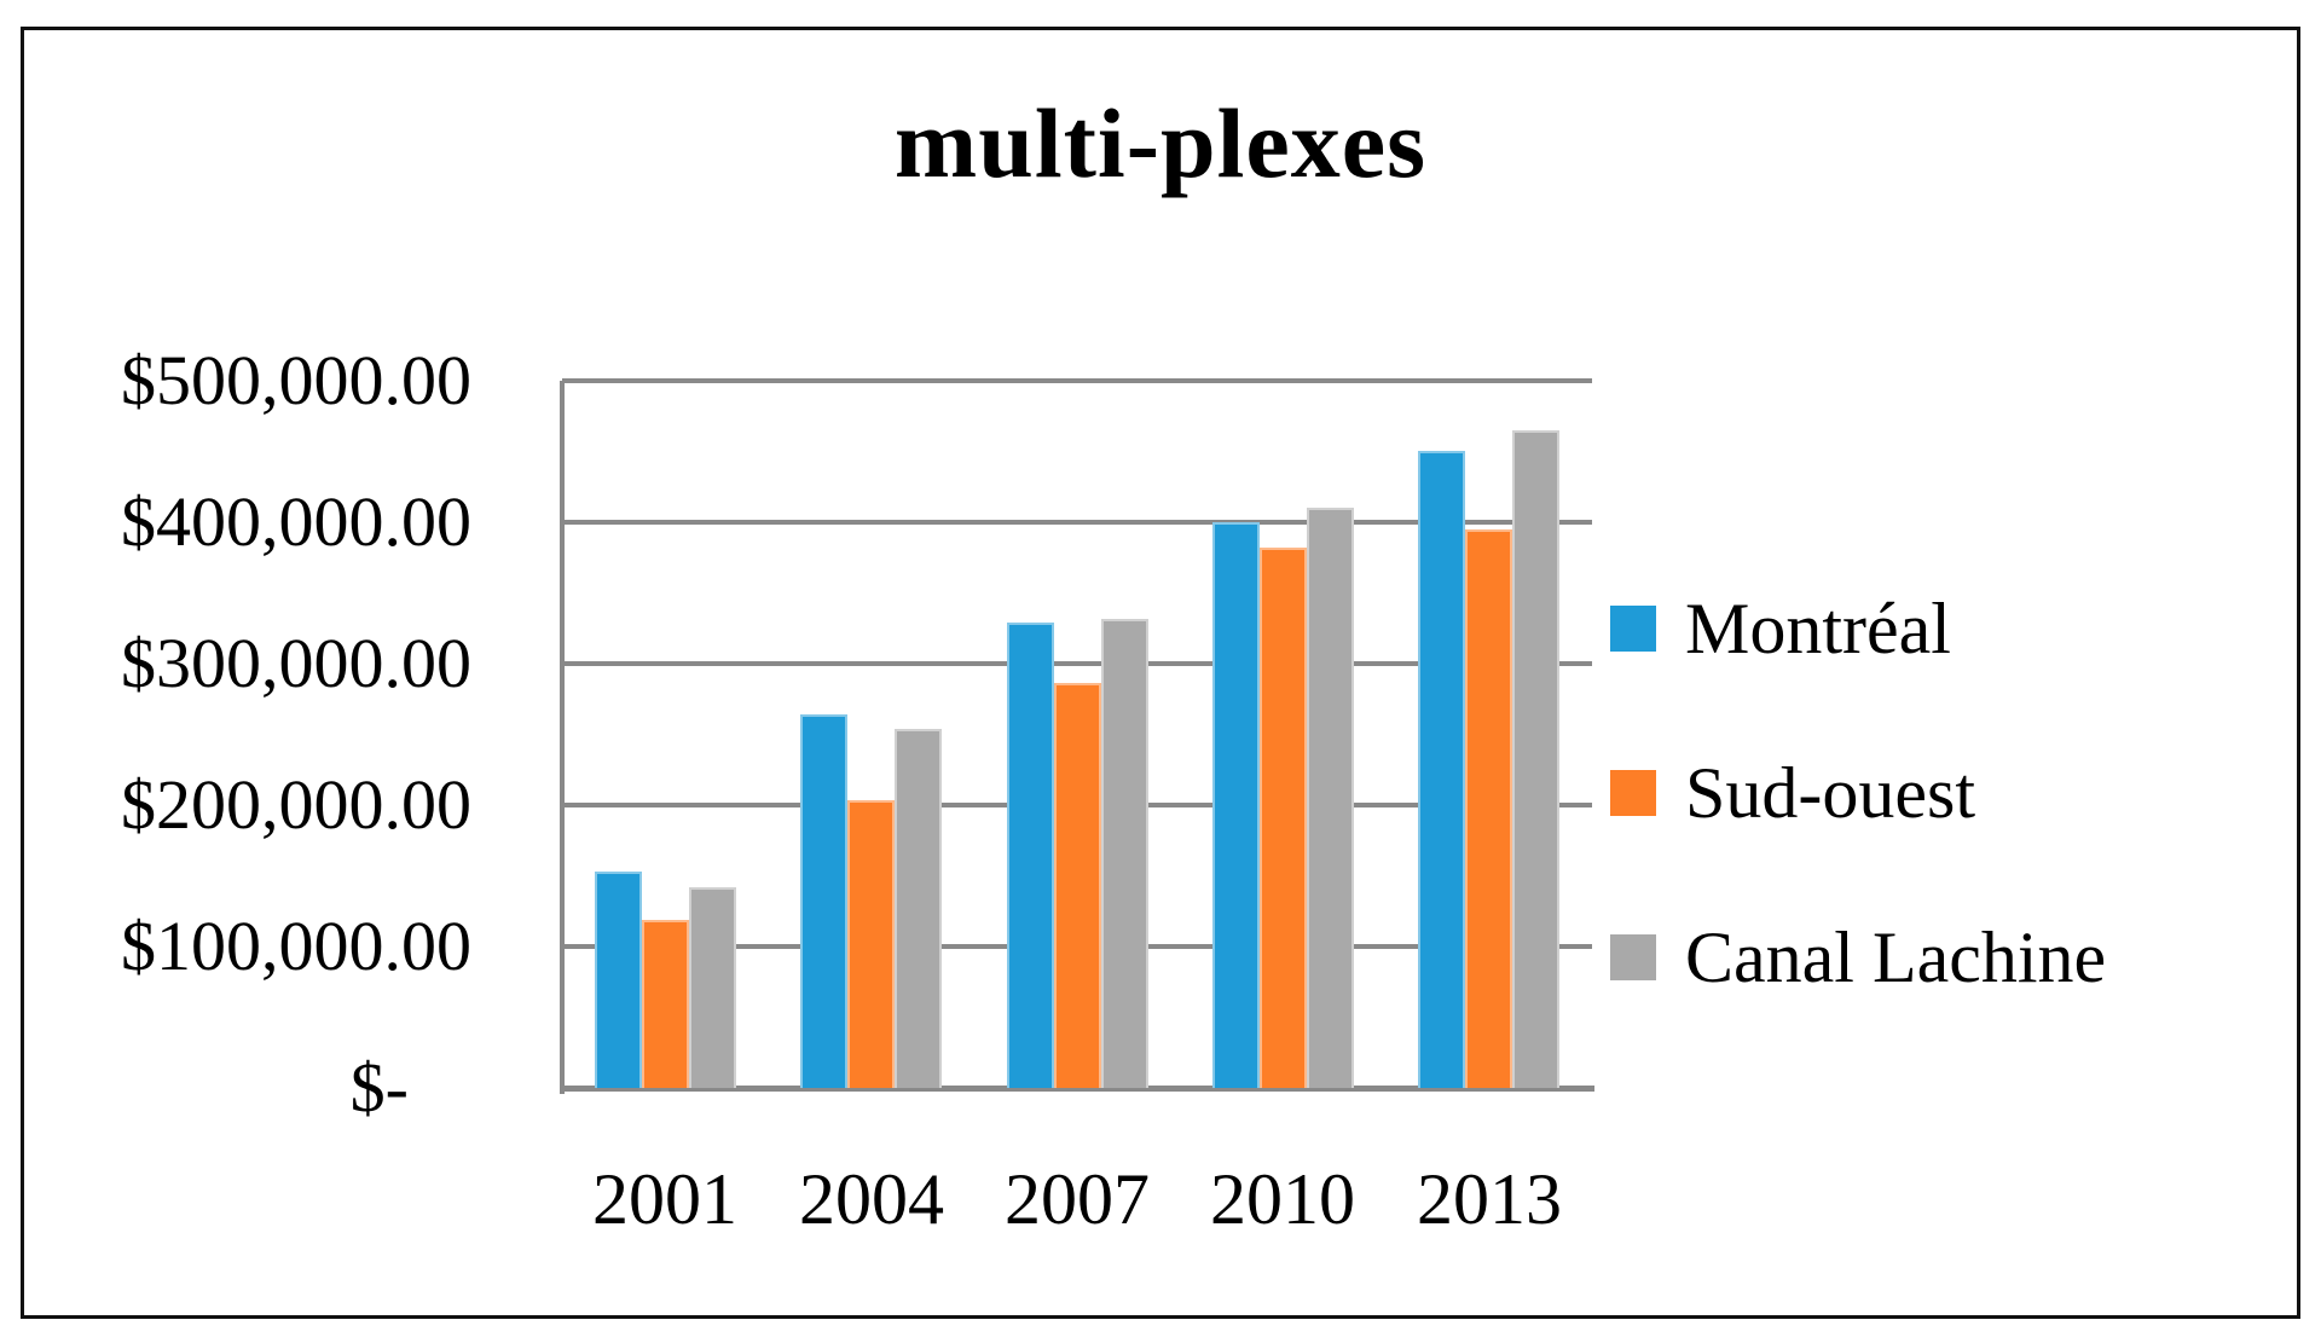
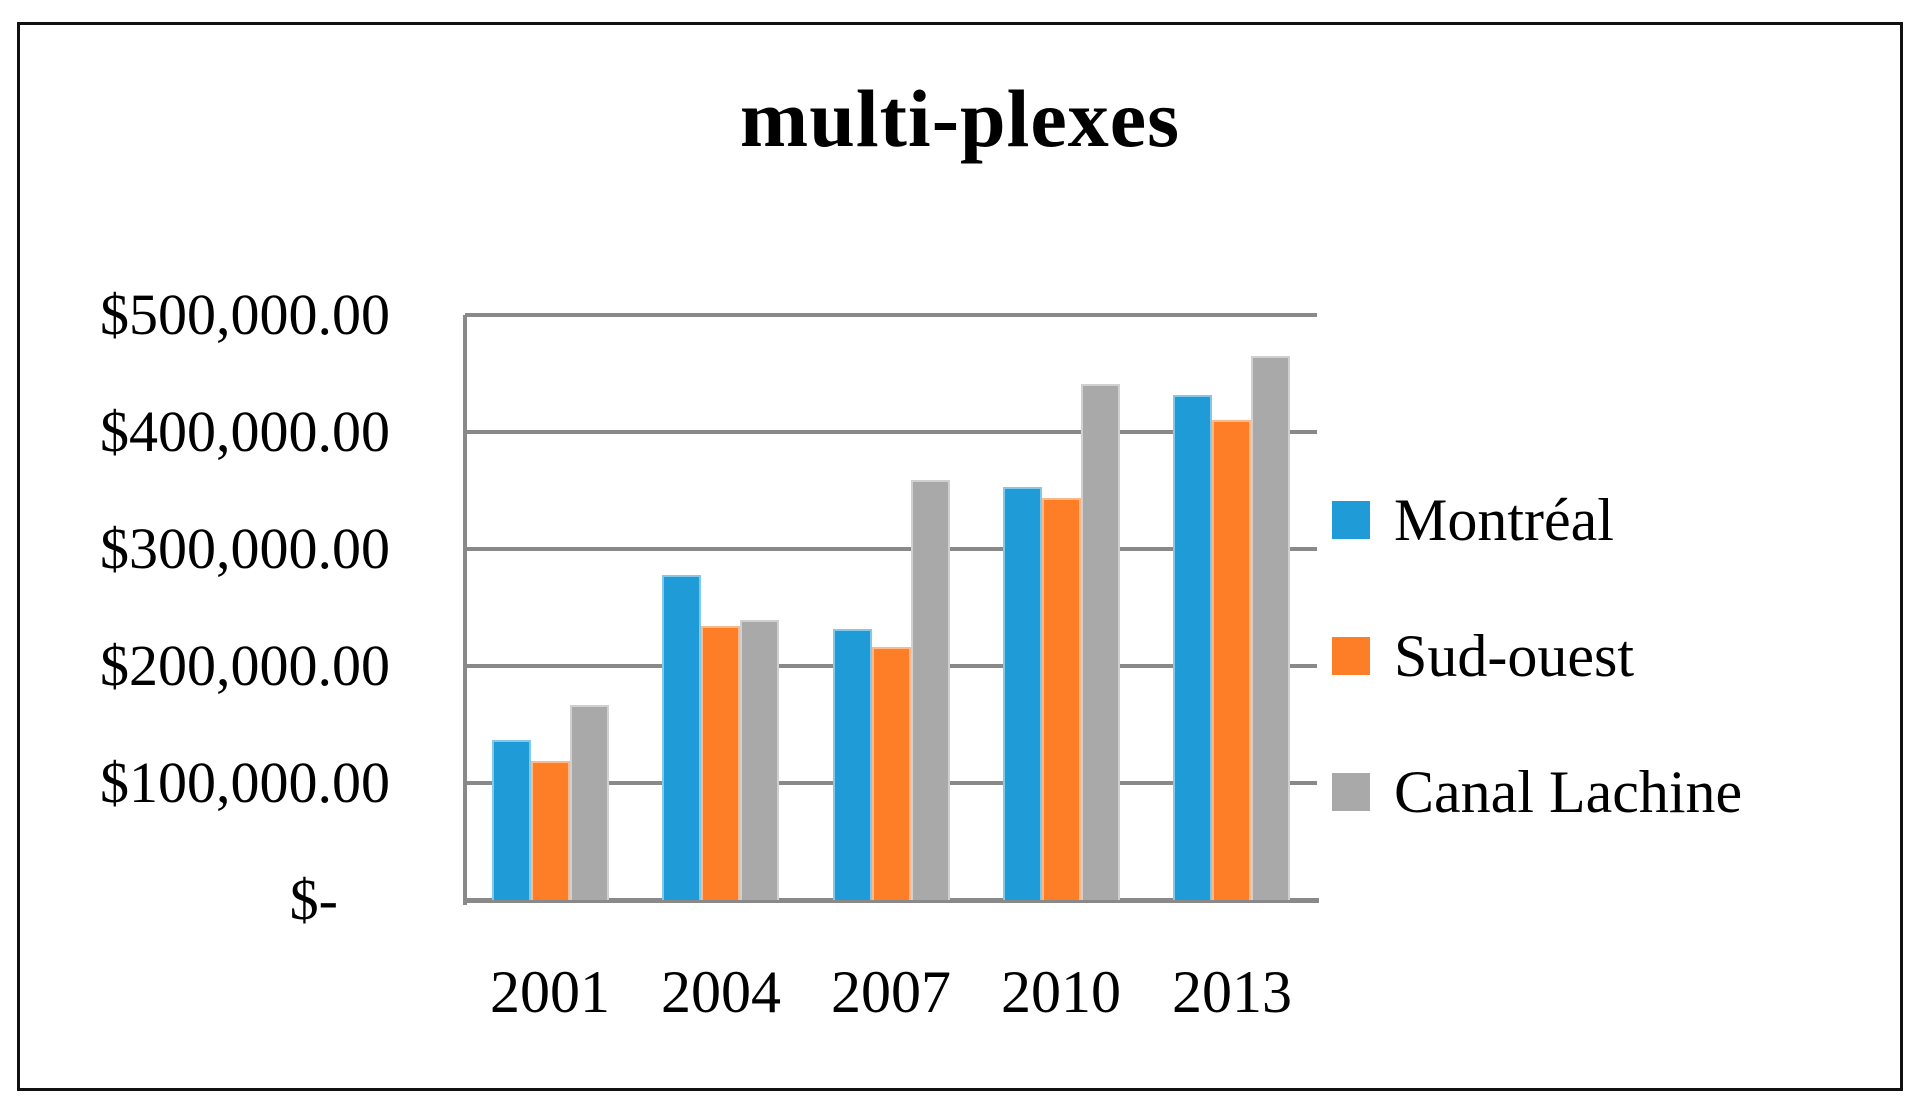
Montréal/2001: $153000 -> $137000
Canal Lachine/2001: $142000 -> $167000
Montréal/2004: $264000 -> $278000
Sud-ouest/2004: $203000 -> $234000
Canal Lachine/2004: $254000 -> $239000
Montréal/2007: $329000 -> $232000
Sud-ouest/2007: $286000 -> $216000
Canal Lachine/2007: $332000 -> $359000
Montréal/2010: $400000 -> $353000
Sud-ouest/2010: $382000 -> $344000
Canal Lachine/2010: $410000 -> $441000
Montréal/2013: $450000 -> $432000
Sud-ouest/2013: $395000 -> $410000
